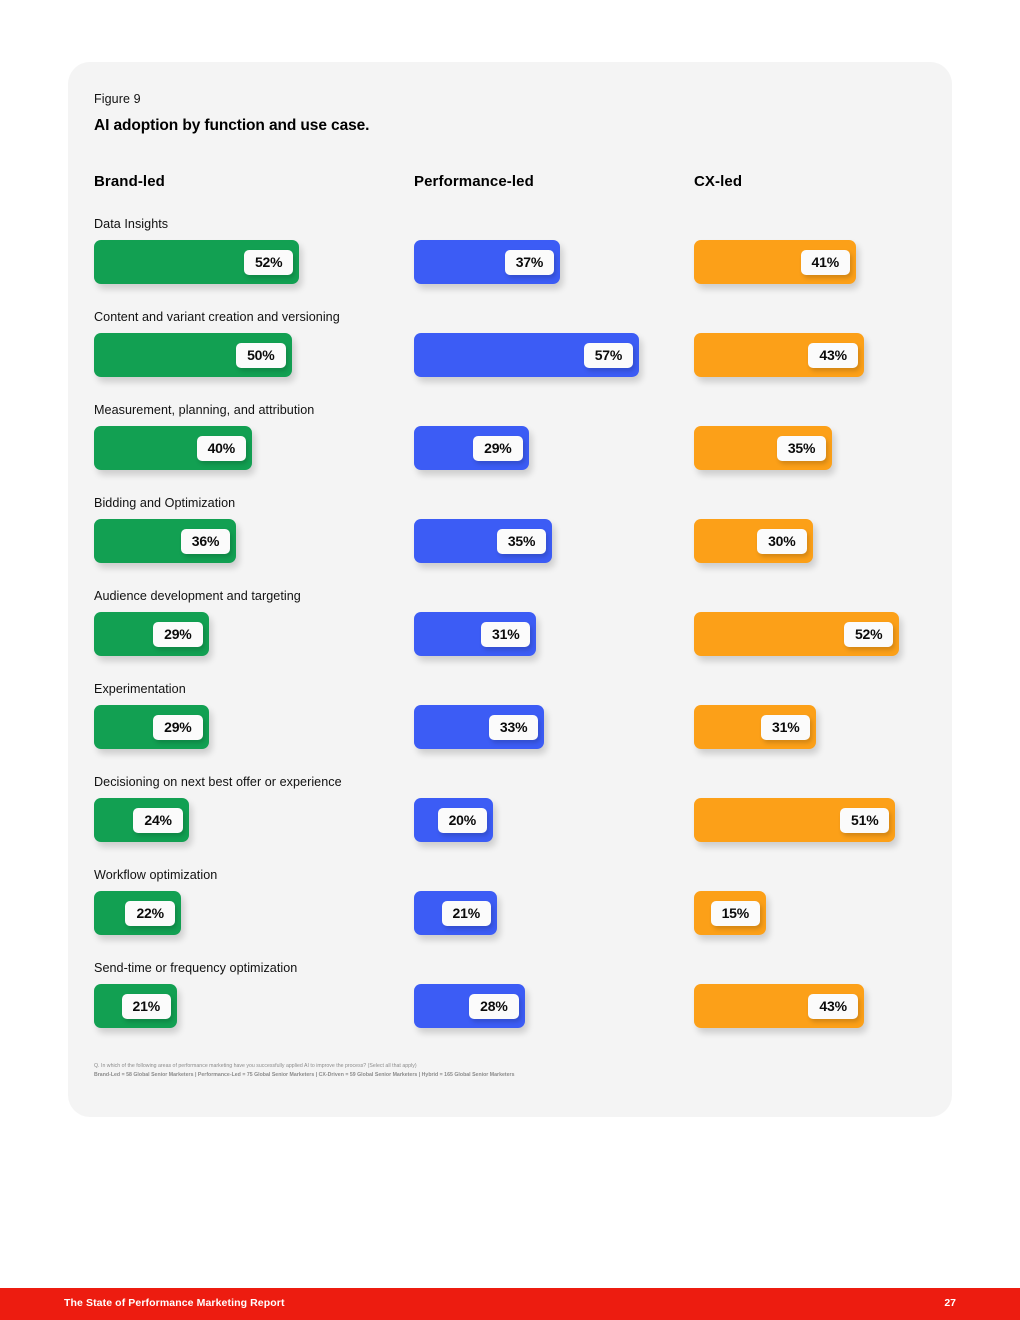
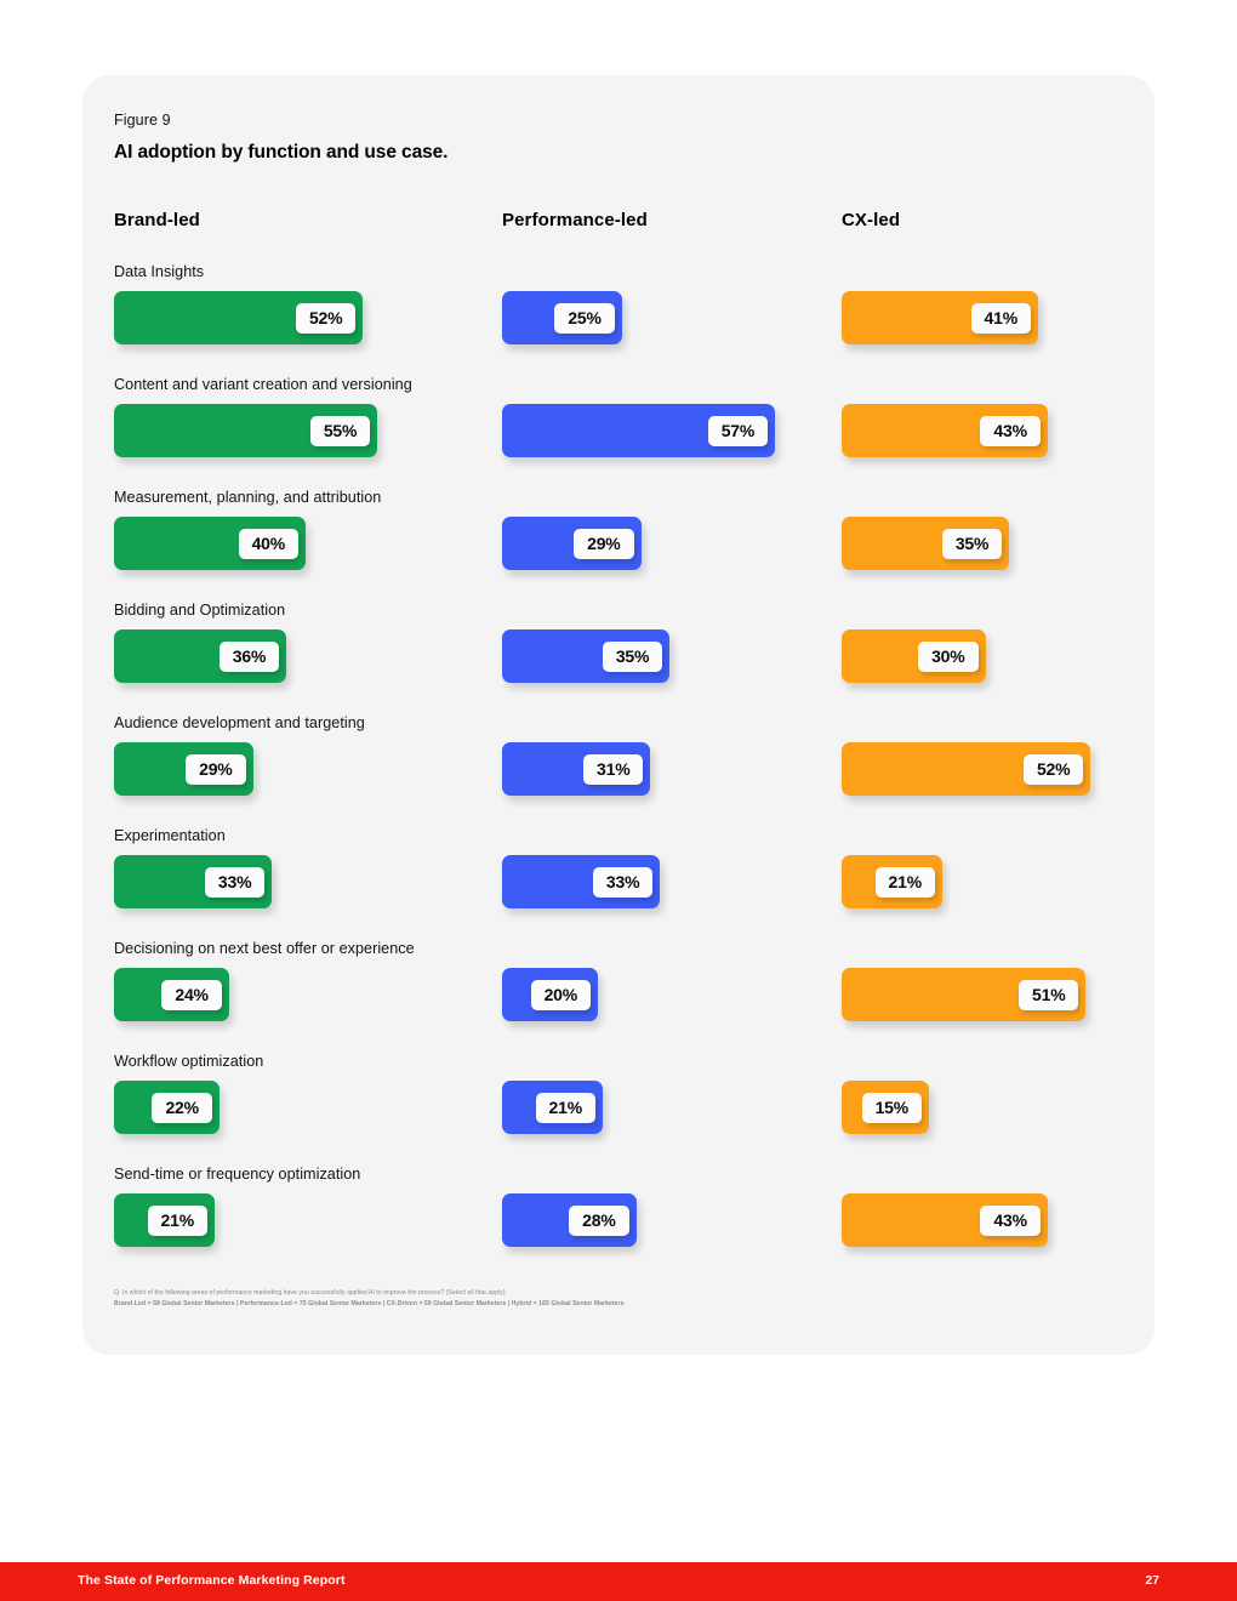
Performance-led/Data Insights: 37% -> 25%
Brand-led/Content and variant creation and versioning: 50% -> 55%
Brand-led/Experimentation: 29% -> 33%
CX-led/Experimentation: 31% -> 21%
